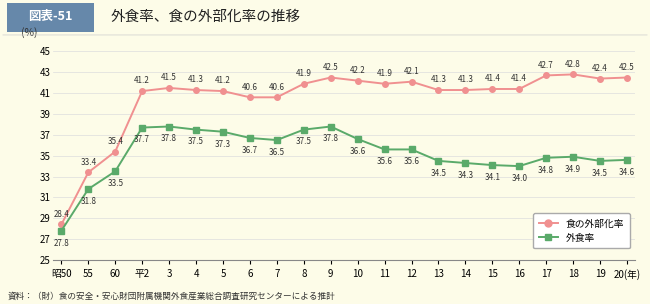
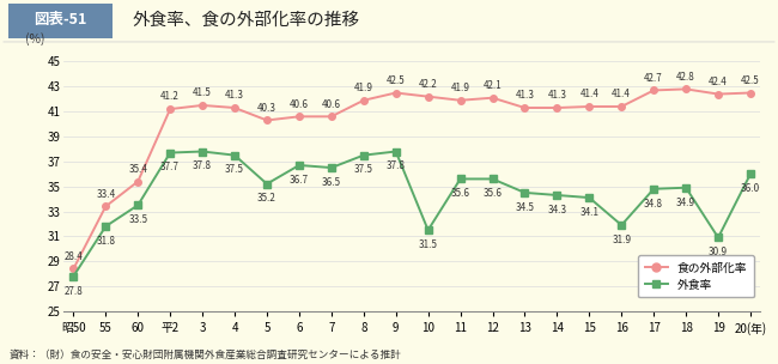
外食率/5: 37.3 -> 35.2
食の外部化率/5: 41.2 -> 40.3
外食率/10: 36.6 -> 31.5
外食率/16: 34.0 -> 31.9
外食率/19: 34.5 -> 30.9
外食率/20(年): 34.6 -> 36.0
